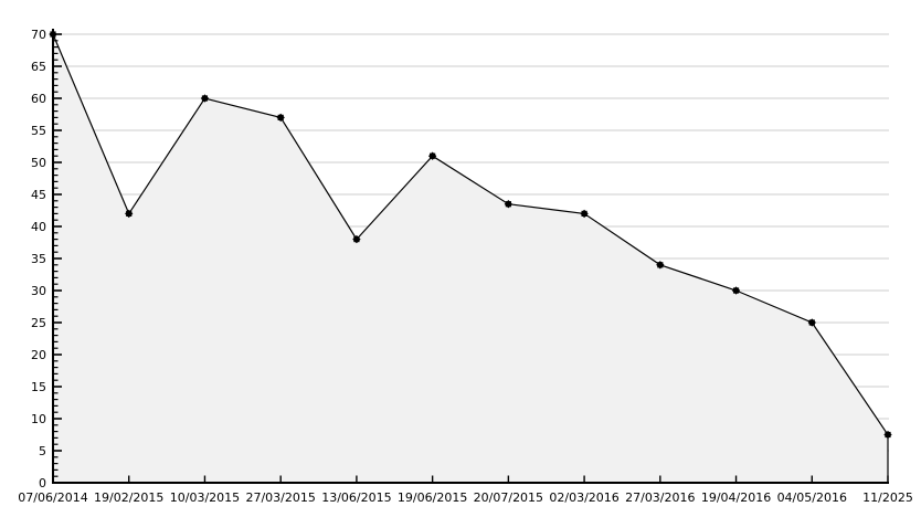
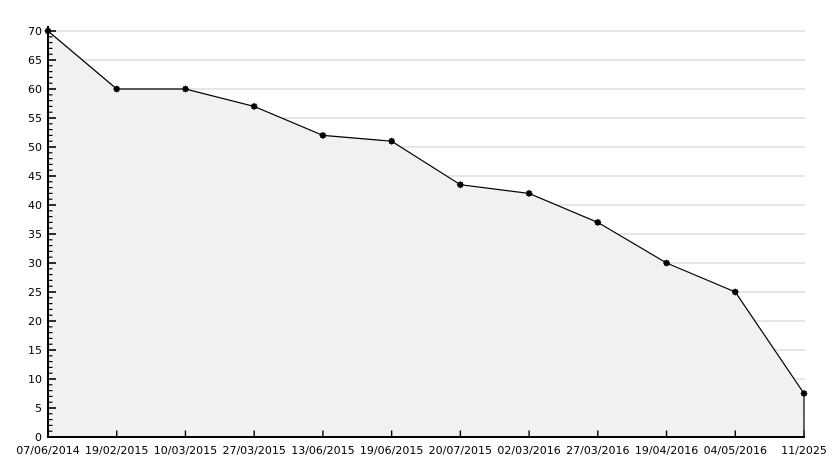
19/02/2015: 42 -> 60
13/06/2015: 38 -> 52
27/03/2016: 34 -> 37
